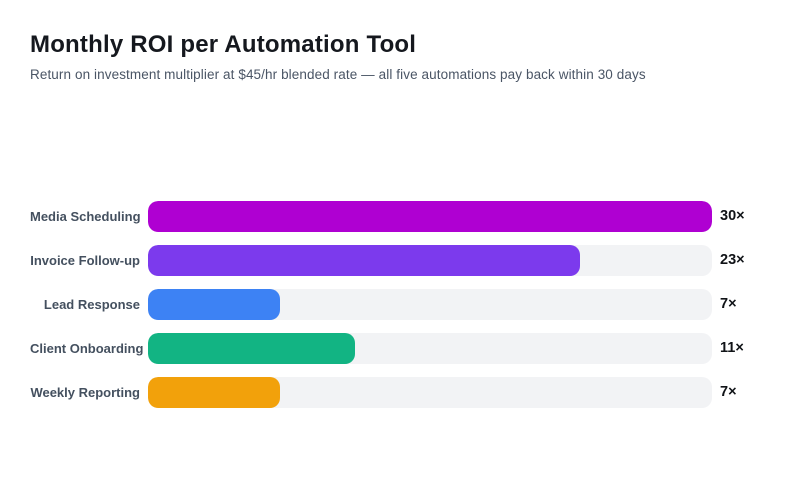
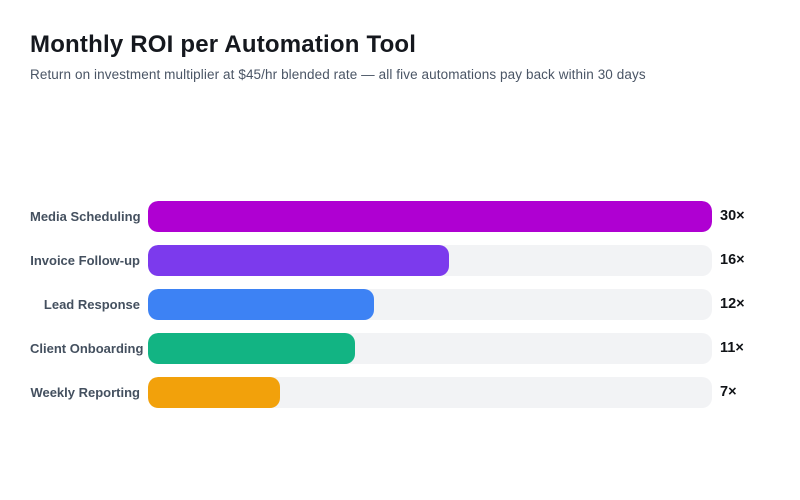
Invoice Follow-up: 23 -> 16
Lead Response: 7 -> 12
